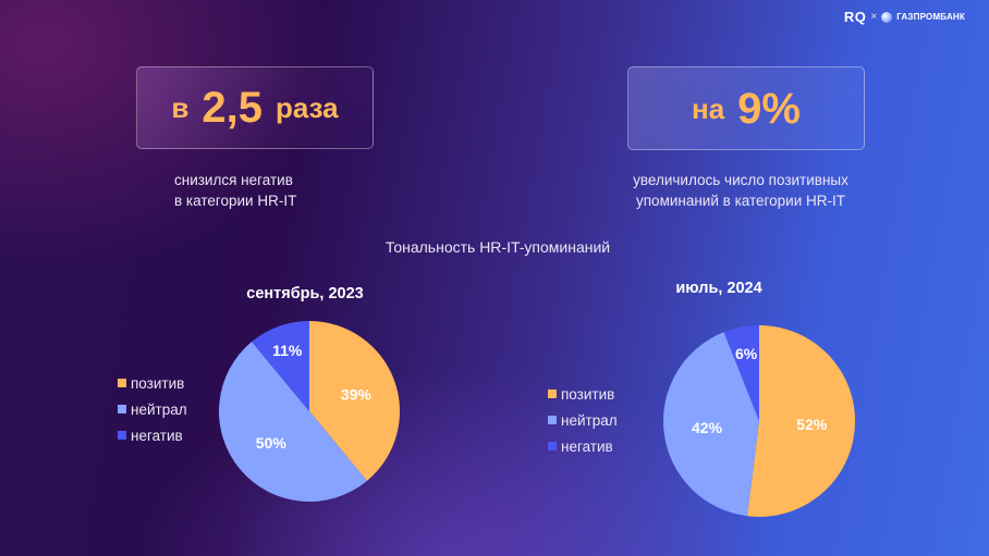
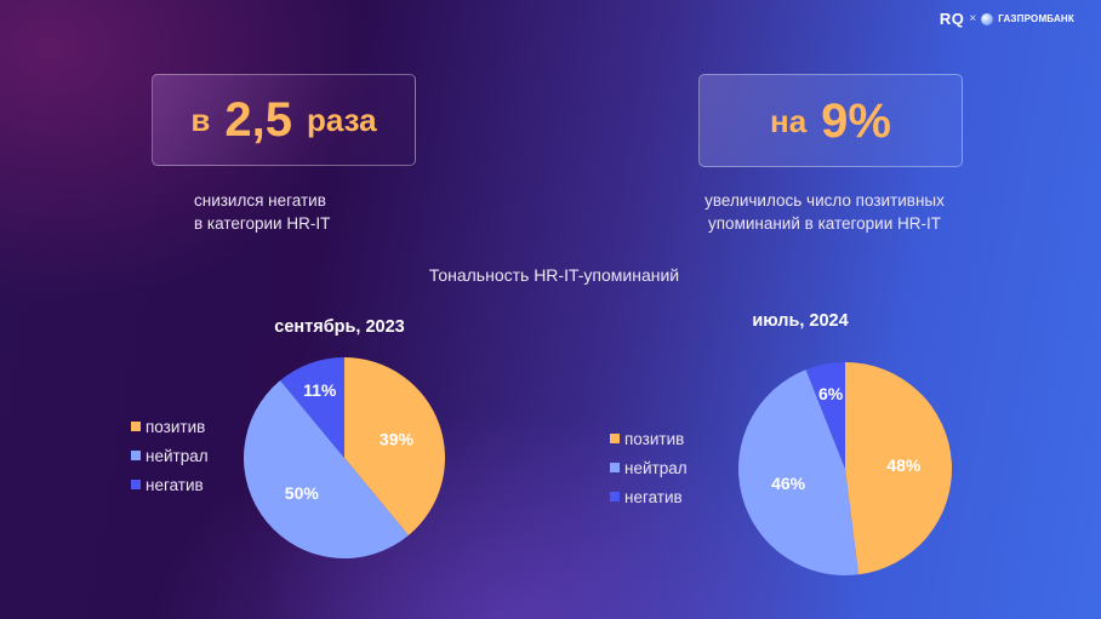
июль, 2024/позитив: 52% -> 48%
июль, 2024/нейтрал: 42% -> 46%
